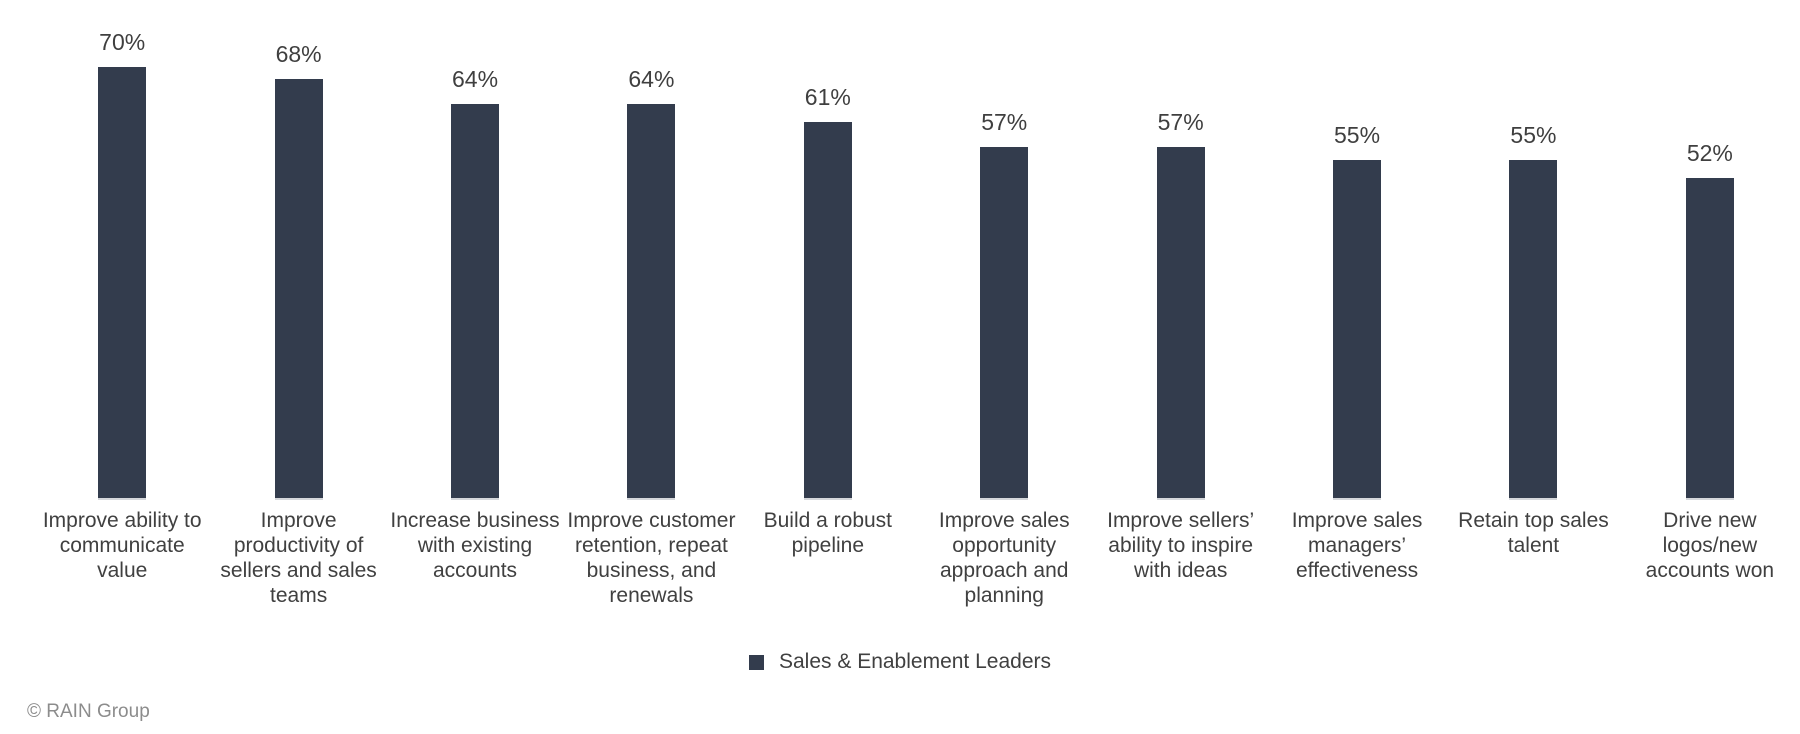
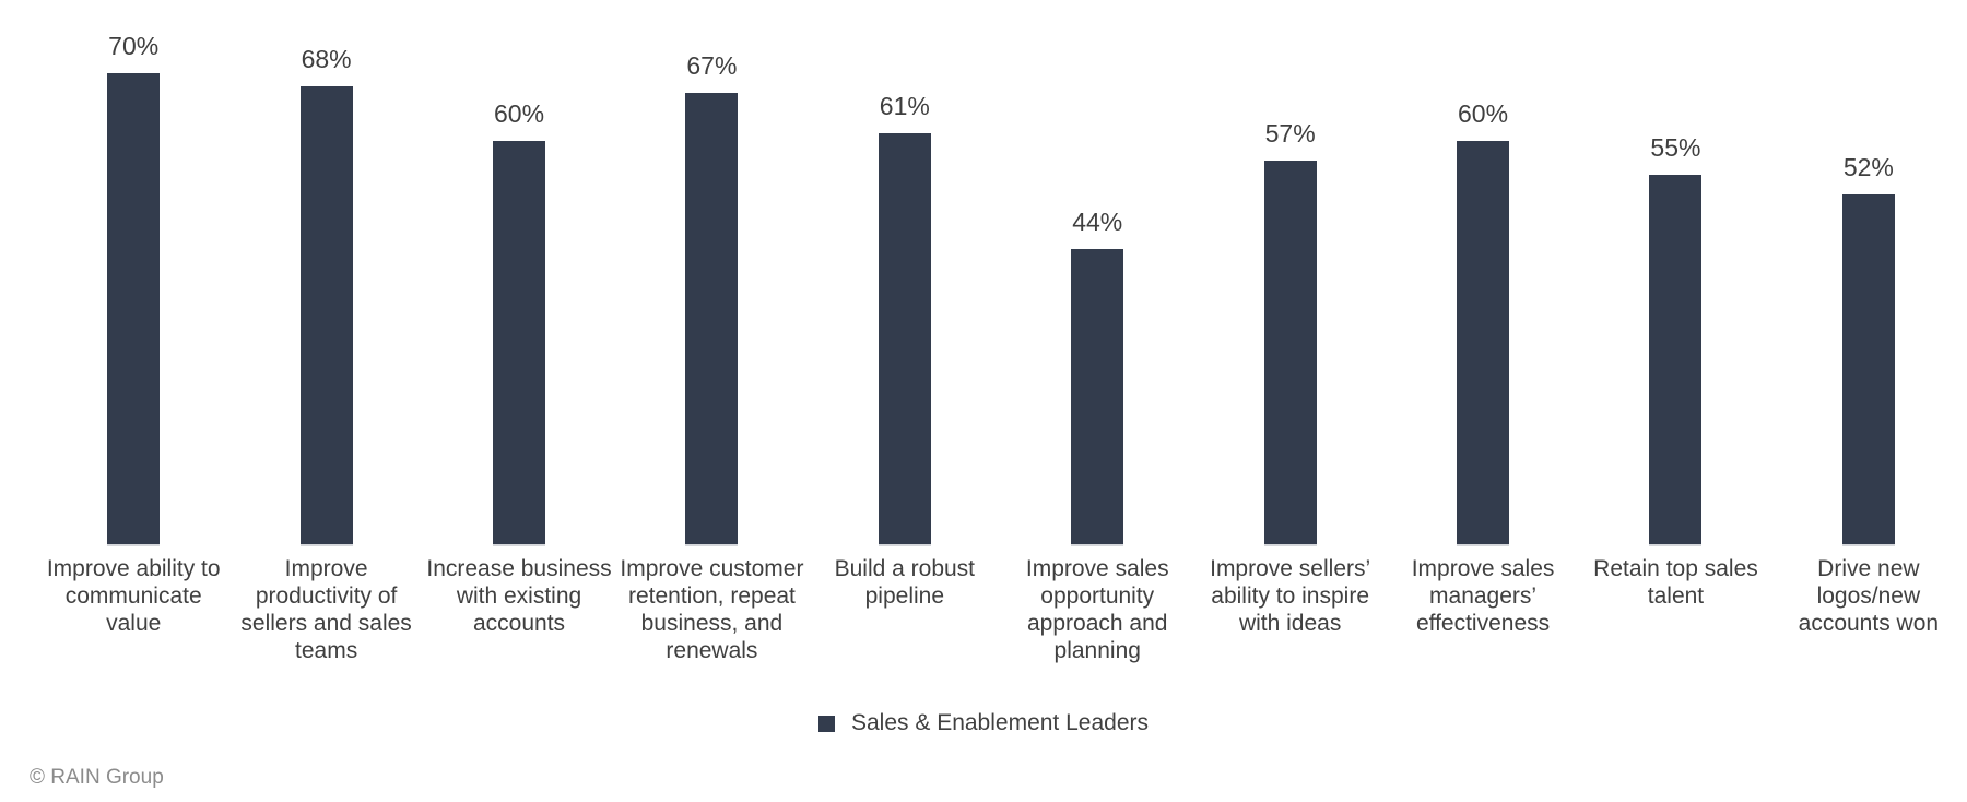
Increase business with existing accounts: 64% -> 60%
Improve customer retention, repeat business, and renewals: 64% -> 67%
Improve sales opportunity approach and planning: 57% -> 44%
Improve sales managers’ effectiveness: 55% -> 60%
